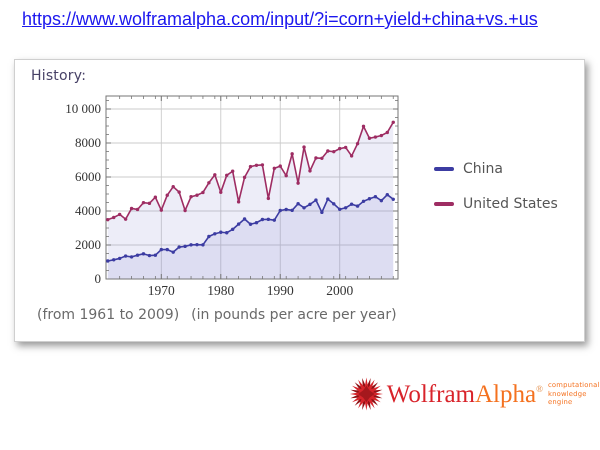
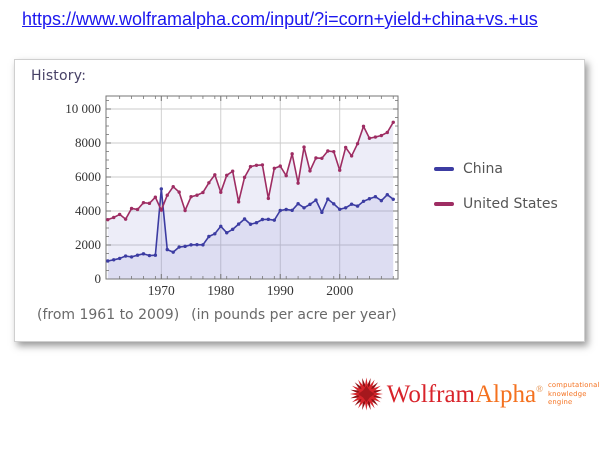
China/1970: 1700 -> 5300
China/1980: 2800 -> 3100
United States/2000: 7700 -> 6400
